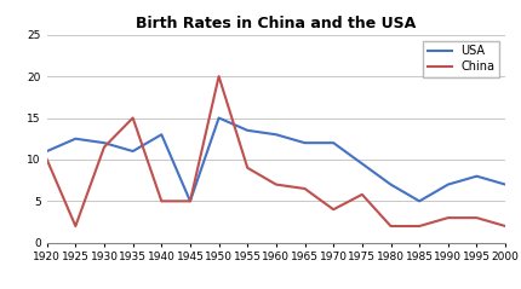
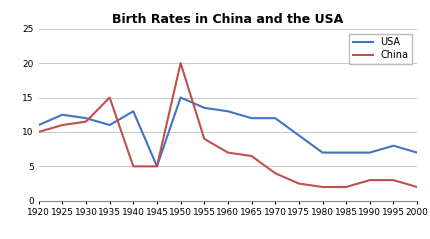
China/1925: 2.0 -> 11.0
China/1975: 5.8 -> 2.5
USA/1985: 5.0 -> 7.0
